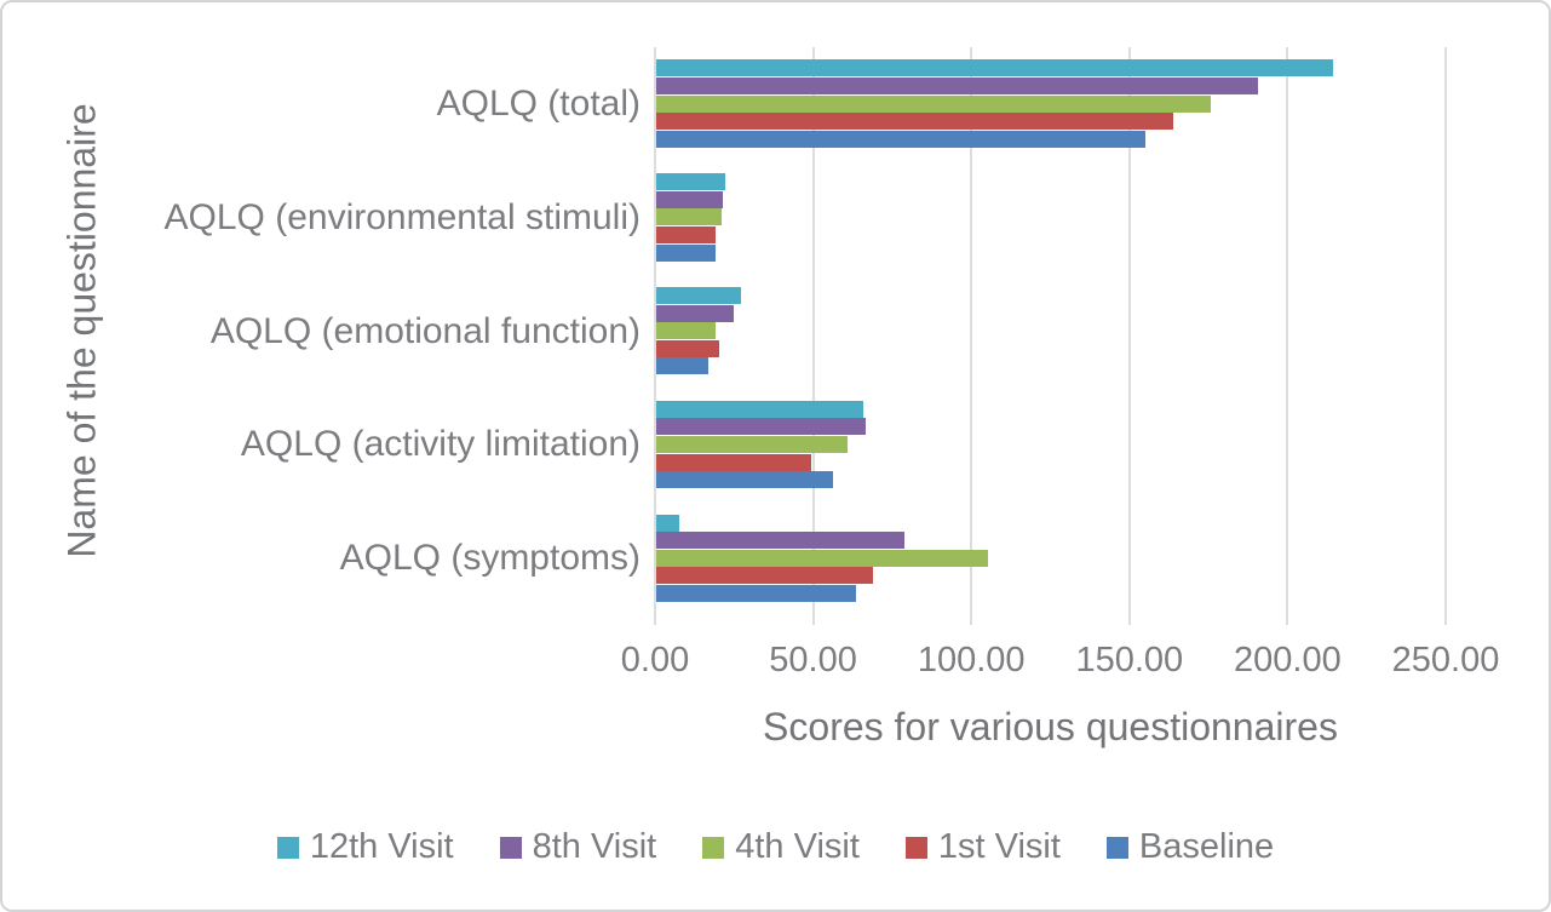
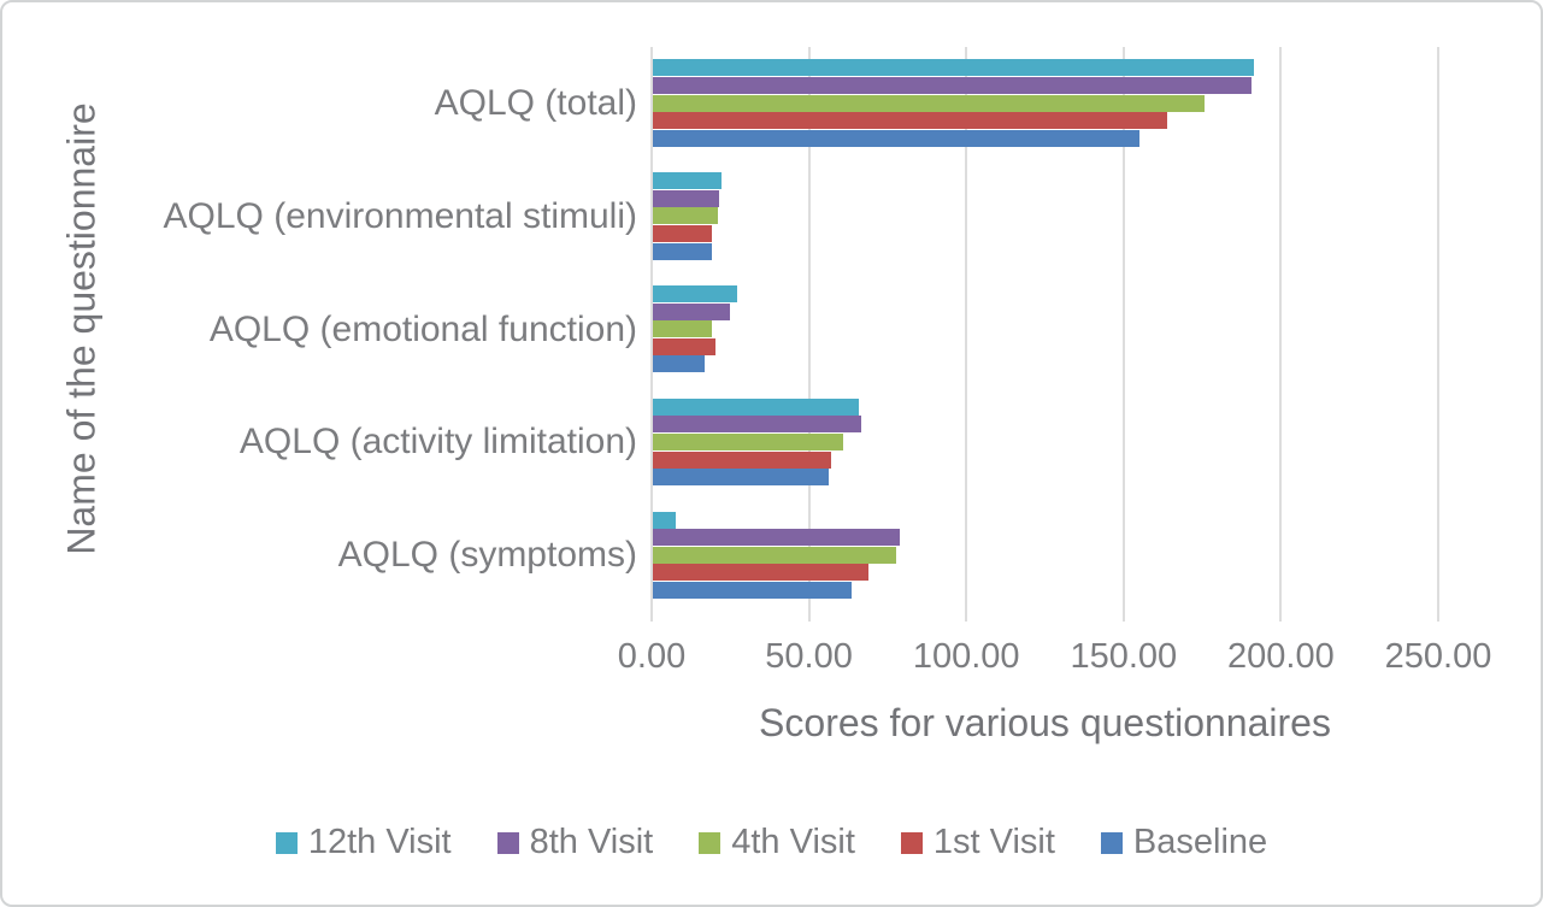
12th Visit/AQLQ (total): 214 -> 191
1st Visit/AQLQ (activity limitation): 49 -> 56
4th Visit/AQLQ (symptoms): 105 -> 77
